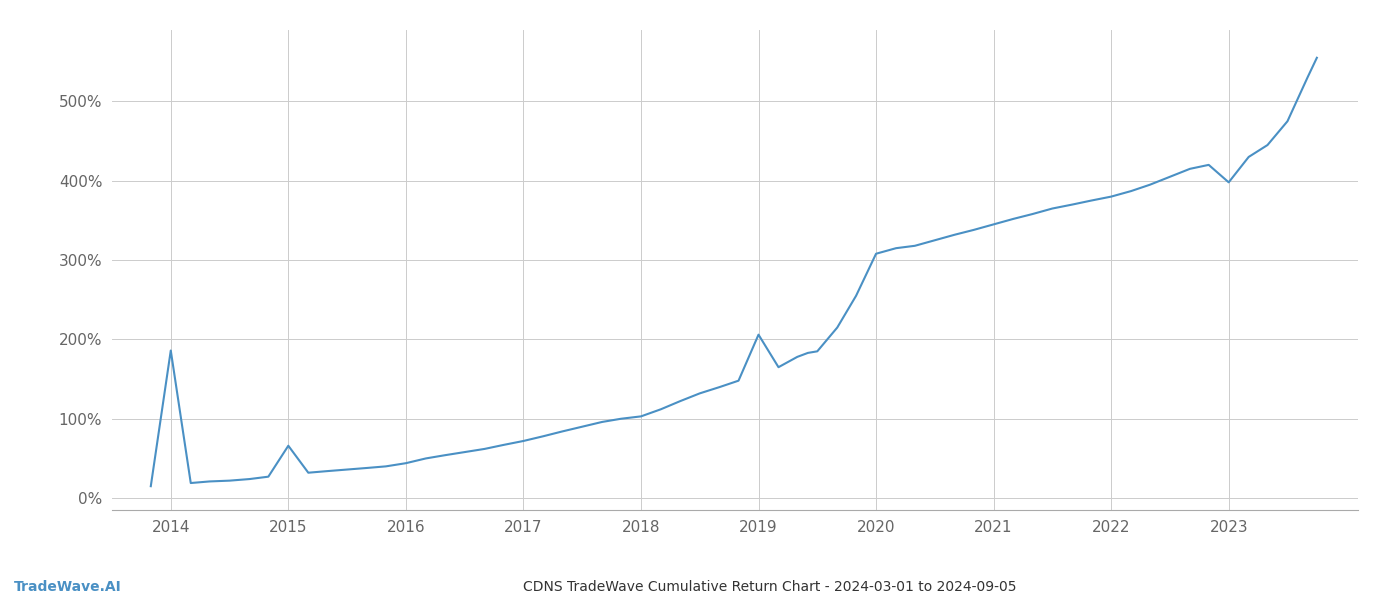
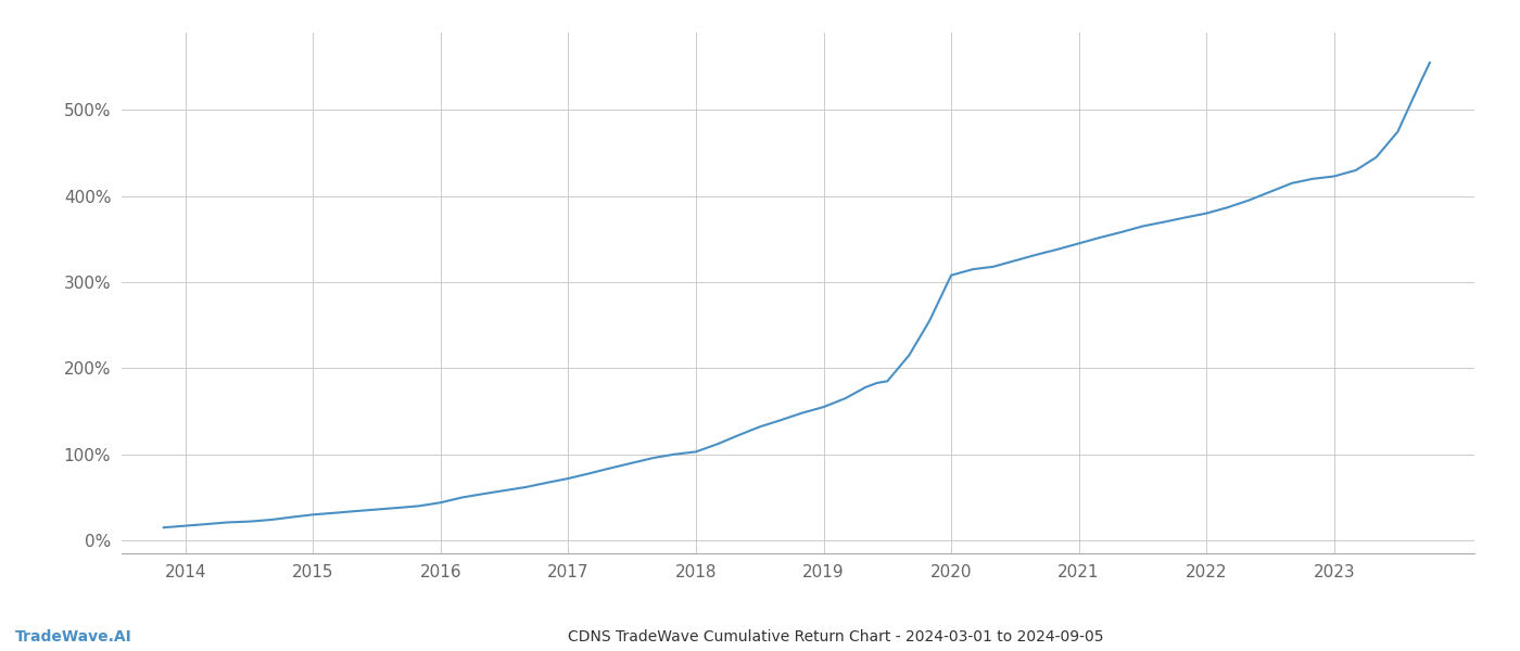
2014: 186% -> 17%
2015: 66% -> 30%
2019: 206% -> 155%
2023: 398% -> 423%
